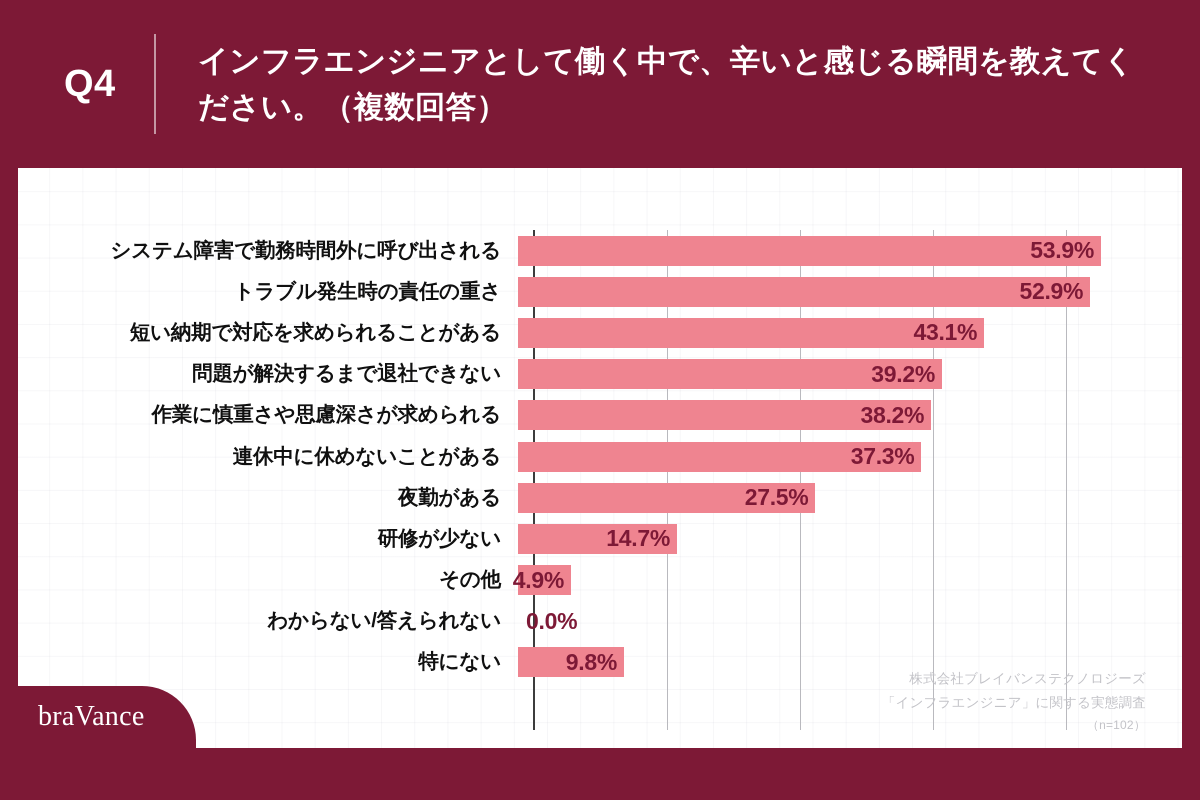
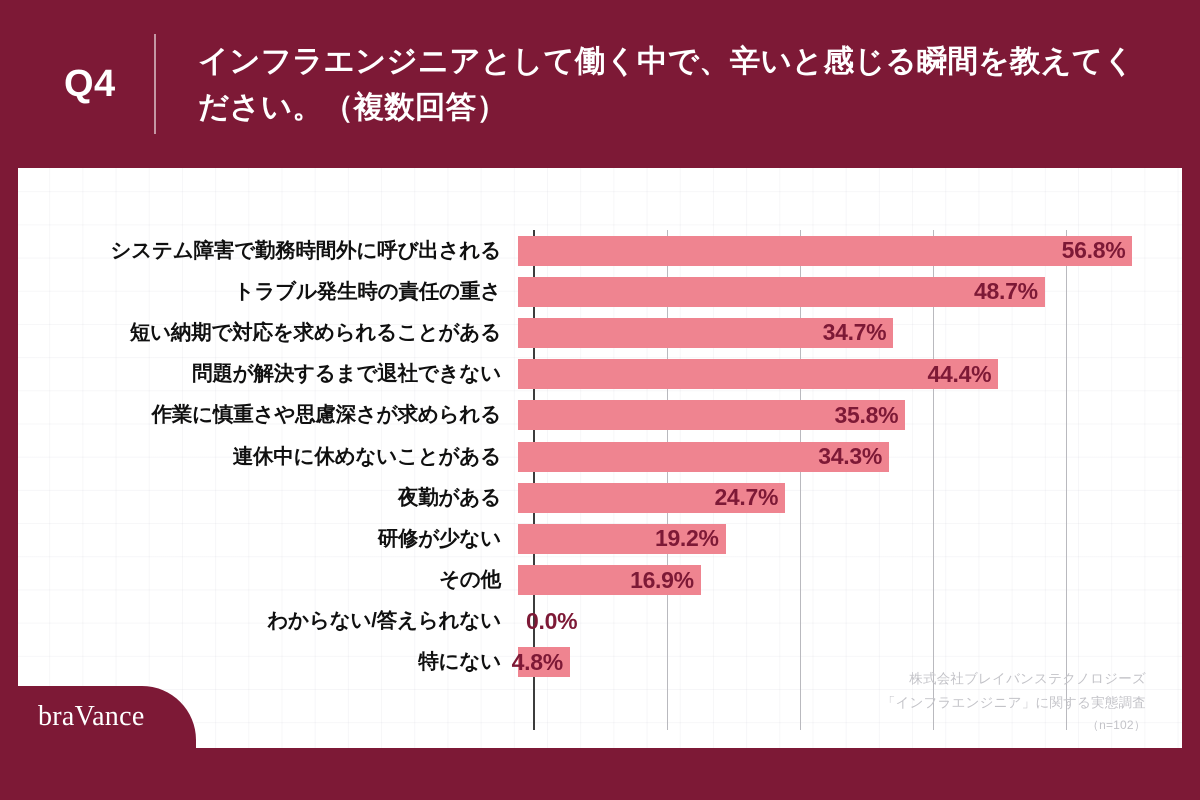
システム障害で勤務時間外に呼び出される: 53.9% -> 56.8%
トラブル発生時の責任の重さ: 52.9% -> 48.7%
短い納期で対応を求められることがある: 43.1% -> 34.7%
問題が解決するまで退社できない: 39.2% -> 44.4%
作業に慎重さや思慮深さが求められる: 38.2% -> 35.8%
連休中に休めないことがある: 37.3% -> 34.3%
夜勤がある: 27.5% -> 24.7%
研修が少ない: 14.7% -> 19.2%
その他: 4.9% -> 16.9%
特にない: 9.8% -> 4.8%
